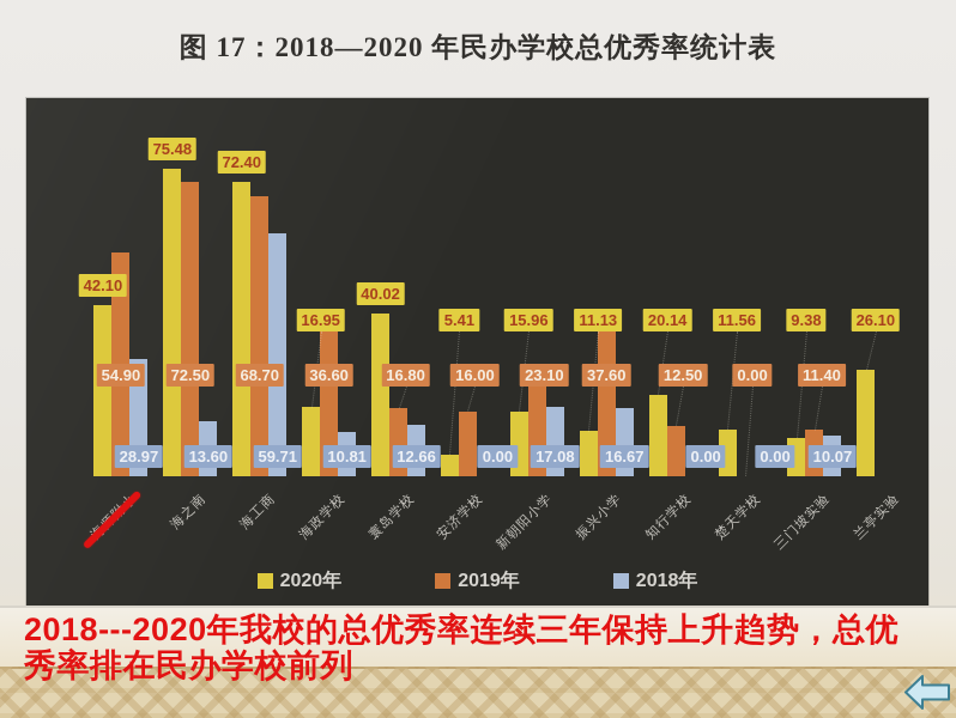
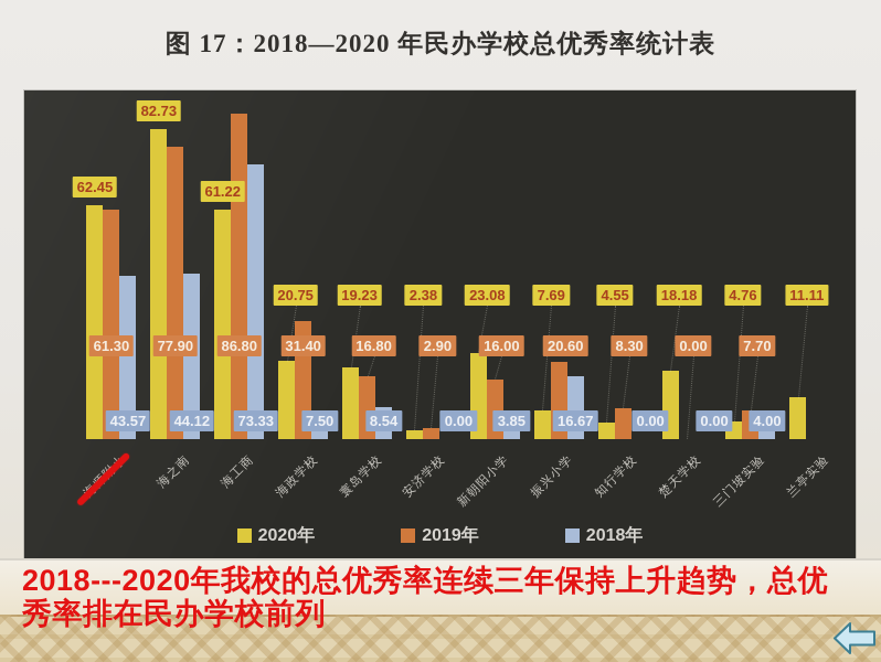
2020年/海师附小: 42.10 -> 62.45
2019年/海师附小: 54.90 -> 61.30
2018年/海师附小: 28.97 -> 43.57
2020年/海之南: 75.48 -> 82.73
2019年/海之南: 72.50 -> 77.90
2018年/海之南: 13.60 -> 44.12
2020年/海工商: 72.40 -> 61.22
2019年/海工商: 68.70 -> 86.80
2018年/海工商: 59.71 -> 73.33
2020年/海政学校: 16.95 -> 20.75
2019年/海政学校: 36.60 -> 31.40
2018年/海政学校: 10.81 -> 7.50
2020年/寰岛学校: 40.02 -> 19.23
2018年/寰岛学校: 12.66 -> 8.54
2020年/安济学校: 5.41 -> 2.38
2019年/安济学校: 16.00 -> 2.90
2020年/新朝阳小学: 15.96 -> 23.08
2019年/新朝阳小学: 23.10 -> 16.00
2018年/新朝阳小学: 17.08 -> 3.85
2020年/振兴小学: 11.13 -> 7.69
2019年/振兴小学: 37.60 -> 20.60
2020年/知行学校: 20.14 -> 4.55
2019年/知行学校: 12.50 -> 8.30
2020年/楚天学校: 11.56 -> 18.18
2020年/三门坡实验: 9.38 -> 4.76
2019年/三门坡实验: 11.40 -> 7.70
2018年/三门坡实验: 10.07 -> 4.00
2020年/兰亭实验: 26.10 -> 11.11
